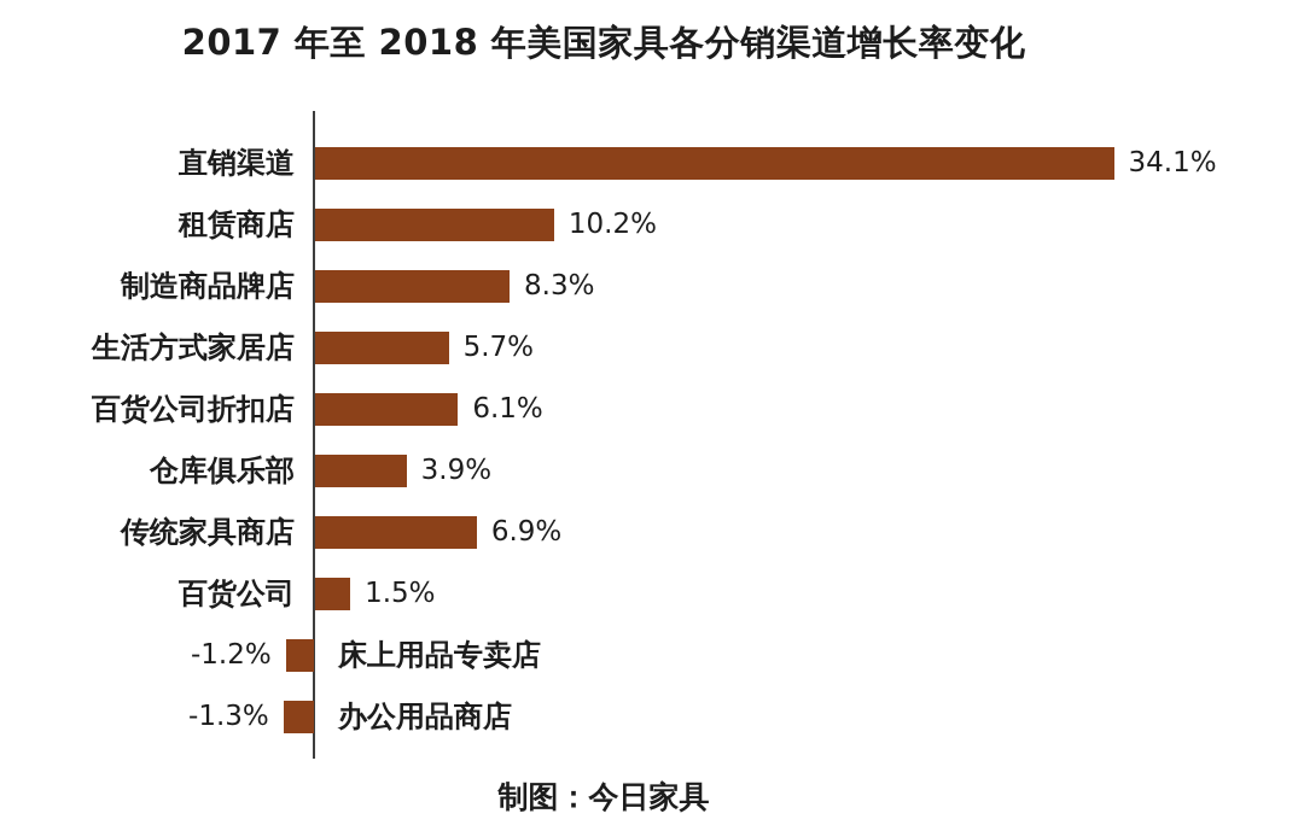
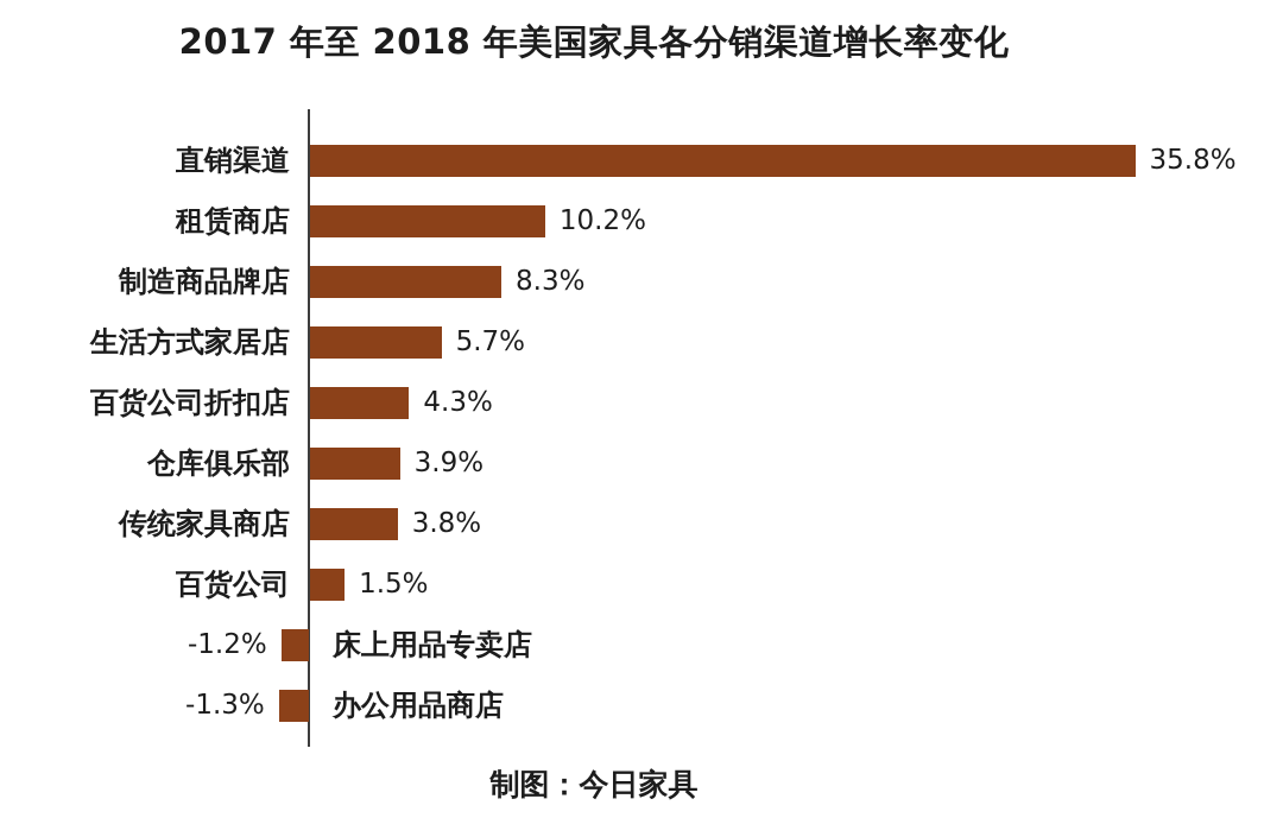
直销渠道: 34.1% -> 35.8%
百货公司折扣店: 6.1% -> 4.3%
传统家具商店: 6.9% -> 3.8%
